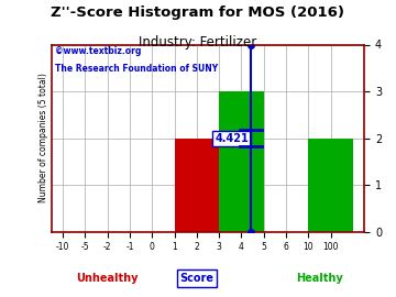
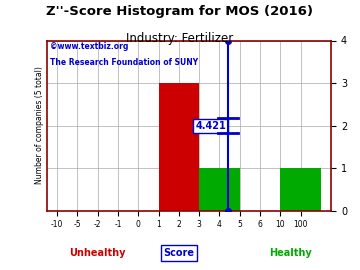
2: 2 -> 3
4: 3 -> 1
100: 2 -> 1
